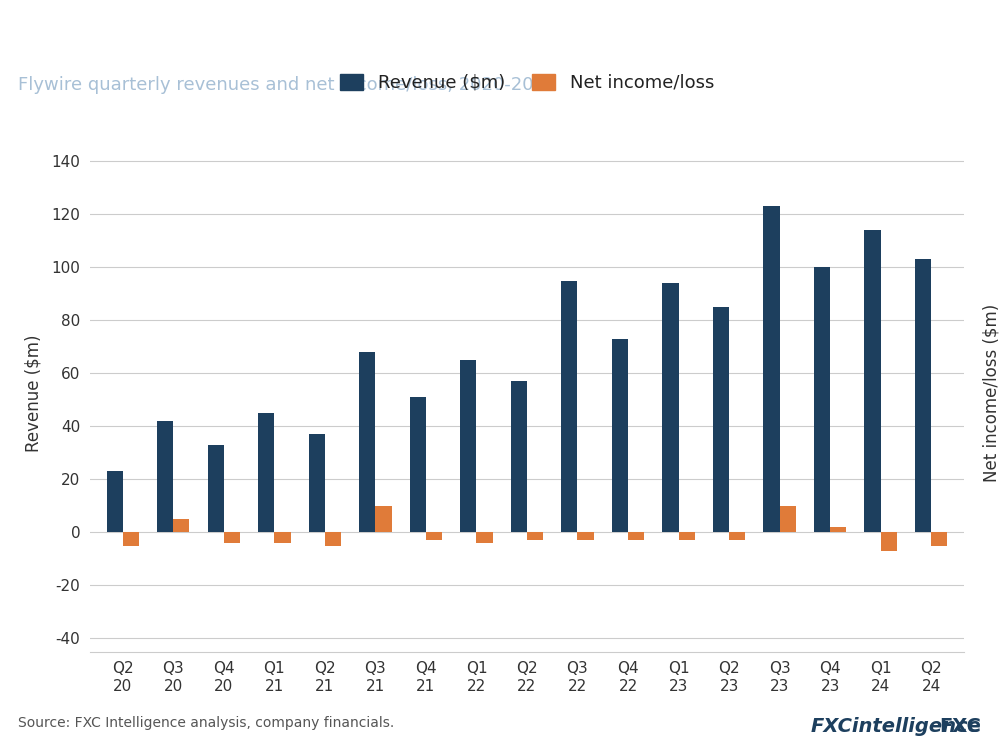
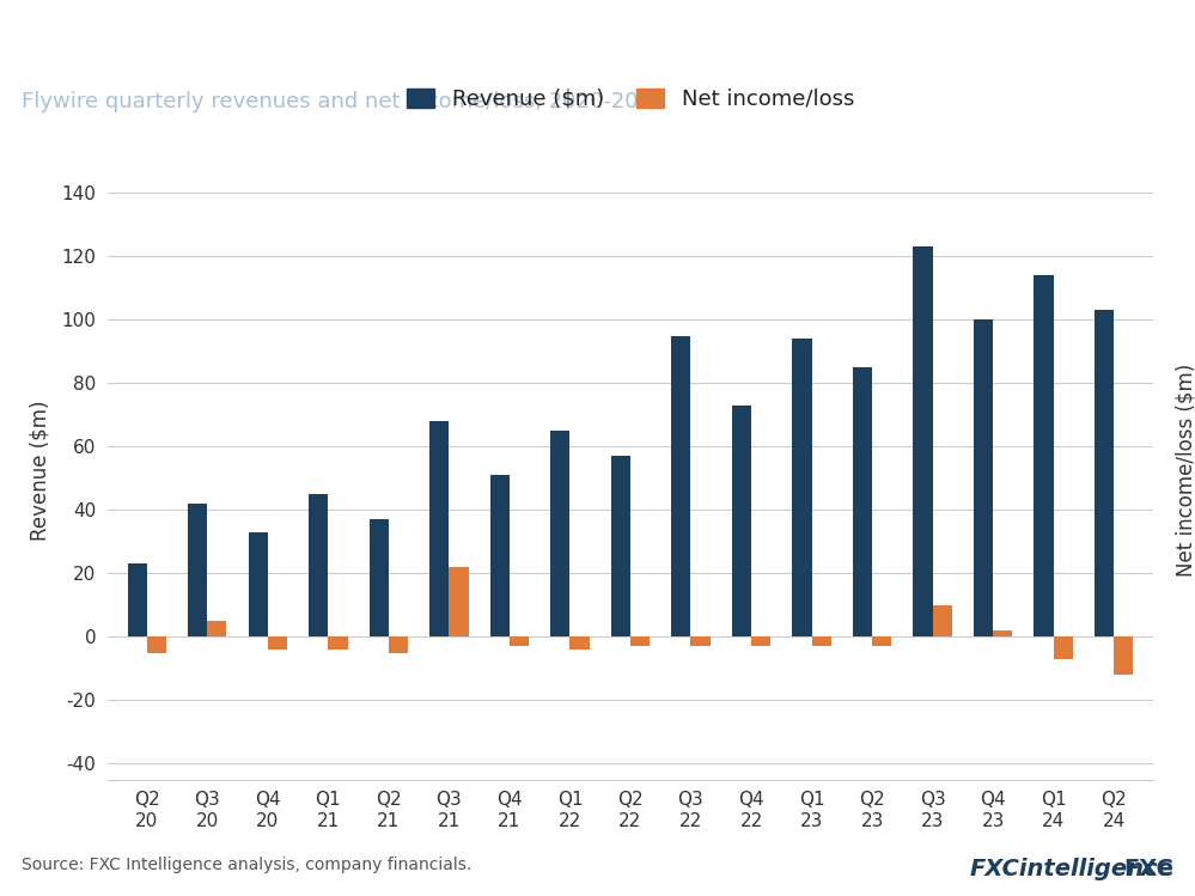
Net income/loss/Q3 21: 10 -> 22
Net income/loss/Q2 24: -5 -> -12
